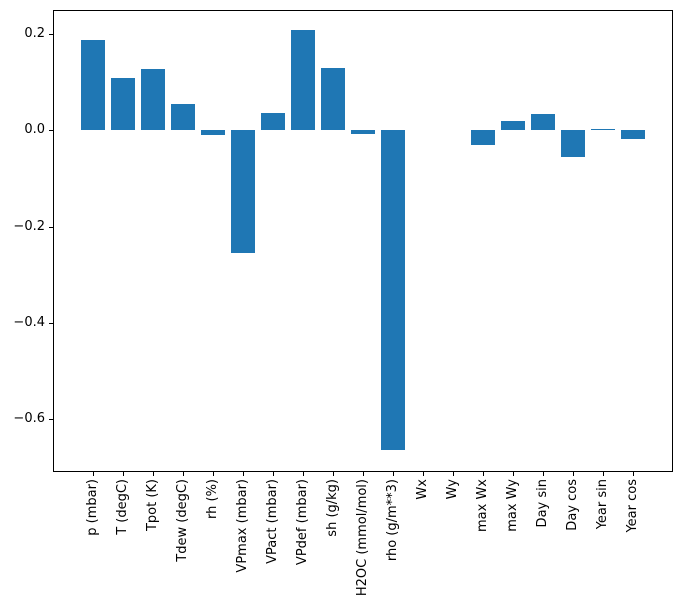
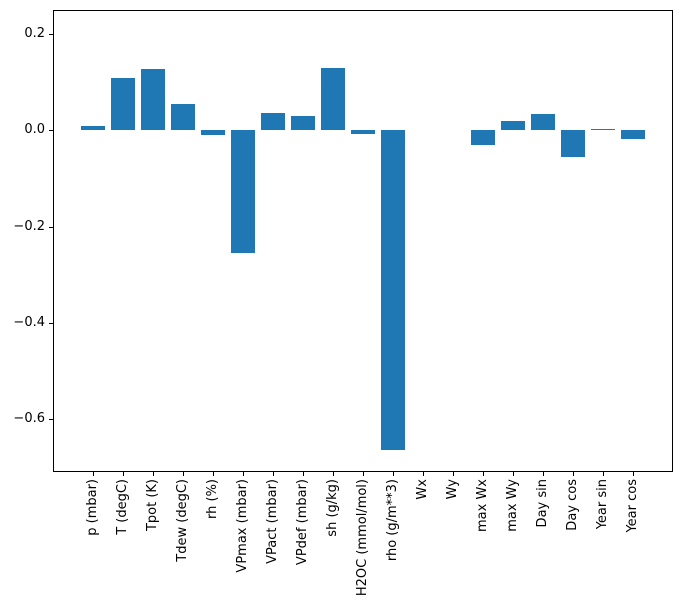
p (mbar): 0.19 -> 0.01
VPdef (mbar): 0.21 -> 0.03
